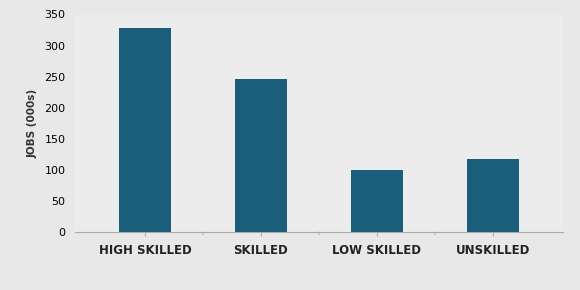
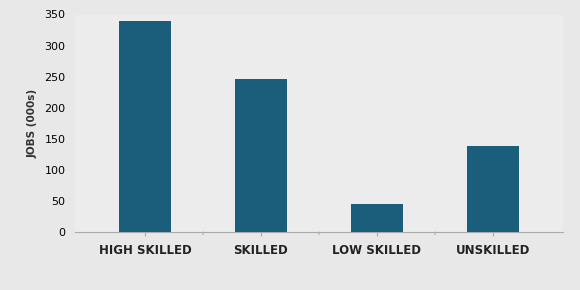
HIGH SKILLED: 328 -> 340
LOW SKILLED: 100 -> 45
UNSKILLED: 118 -> 138
